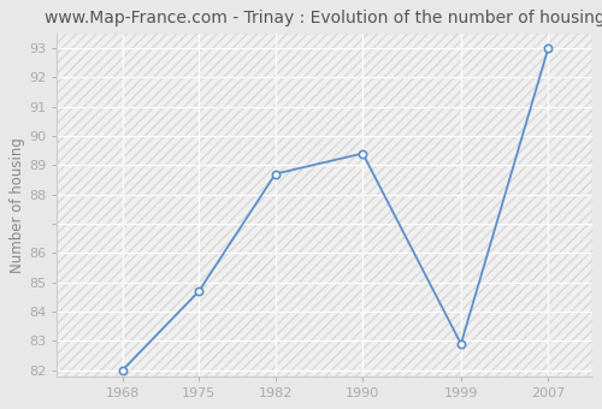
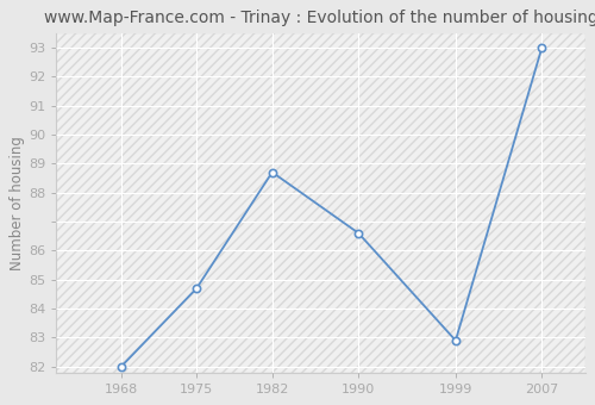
1990: 89.4 -> 86.6
